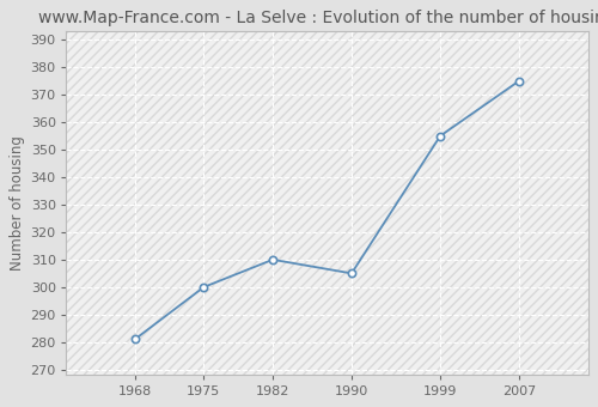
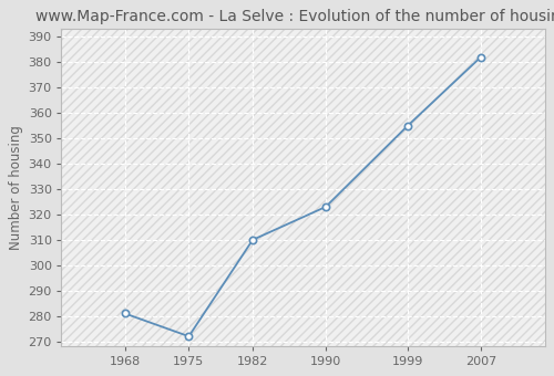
1975: 300 -> 272
1990: 305 -> 323
2007: 375 -> 382
